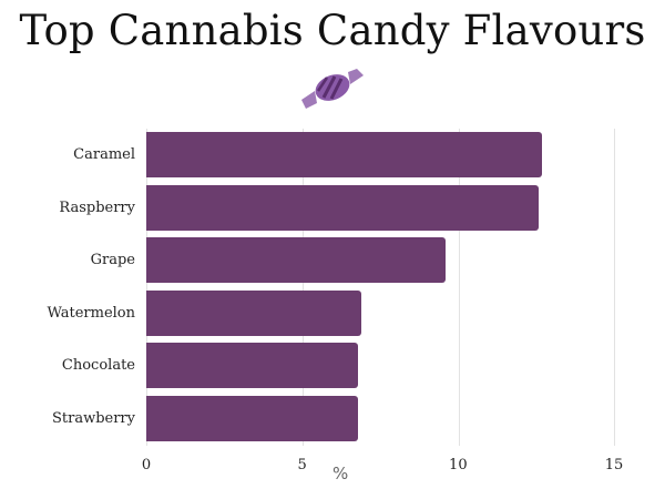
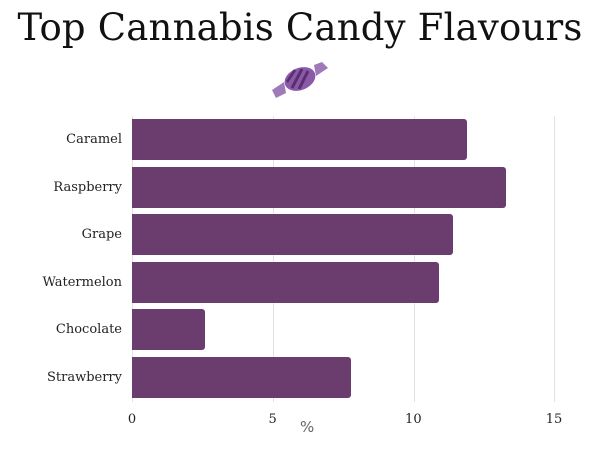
Caramel: 12.7 -> 11.9
Raspberry: 12.6 -> 13.3
Grape: 9.6 -> 11.4
Watermelon: 6.9 -> 10.9
Chocolate: 6.8 -> 2.6
Strawberry: 6.8 -> 7.8
